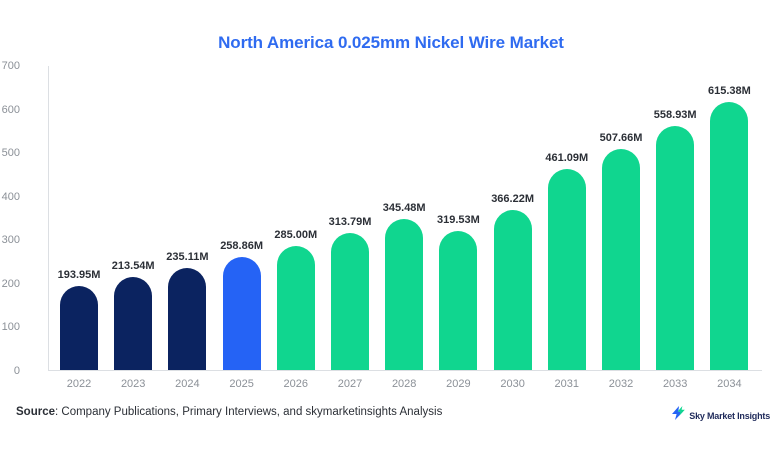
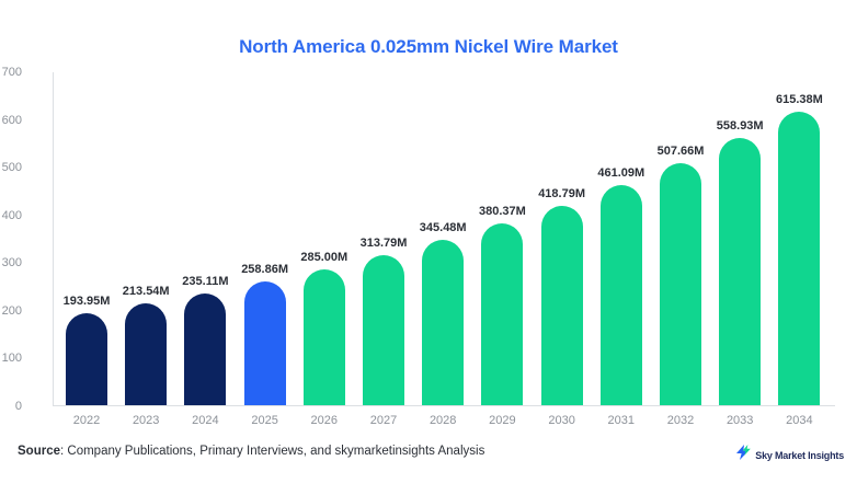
2029: 319.53M -> 380.37M
2030: 366.22M -> 418.79M
